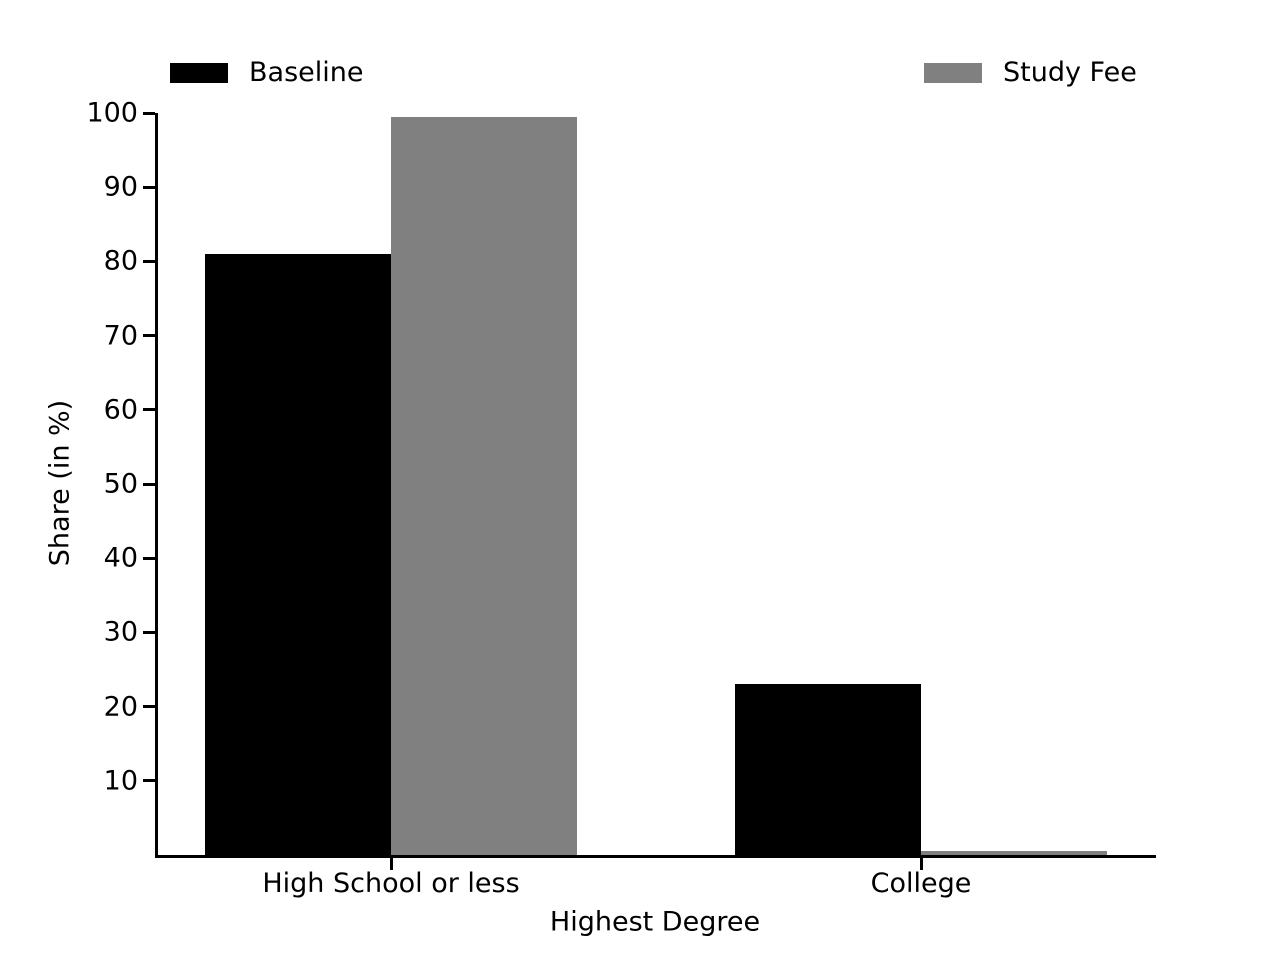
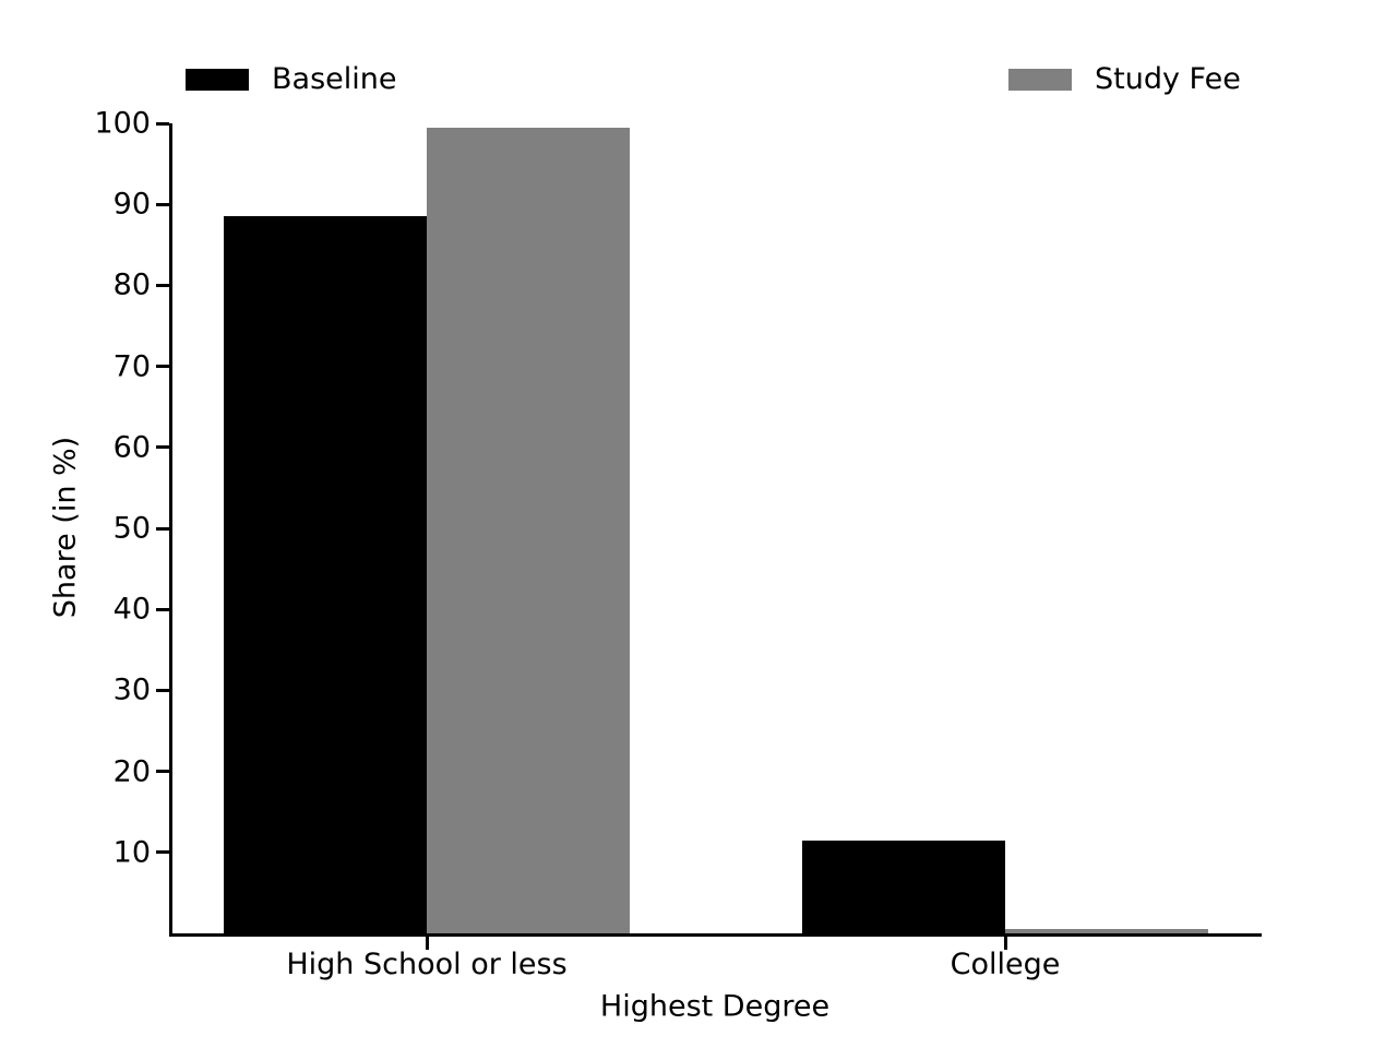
Baseline/High School or less: 81 -> 88
Baseline/College: 23 -> 11
